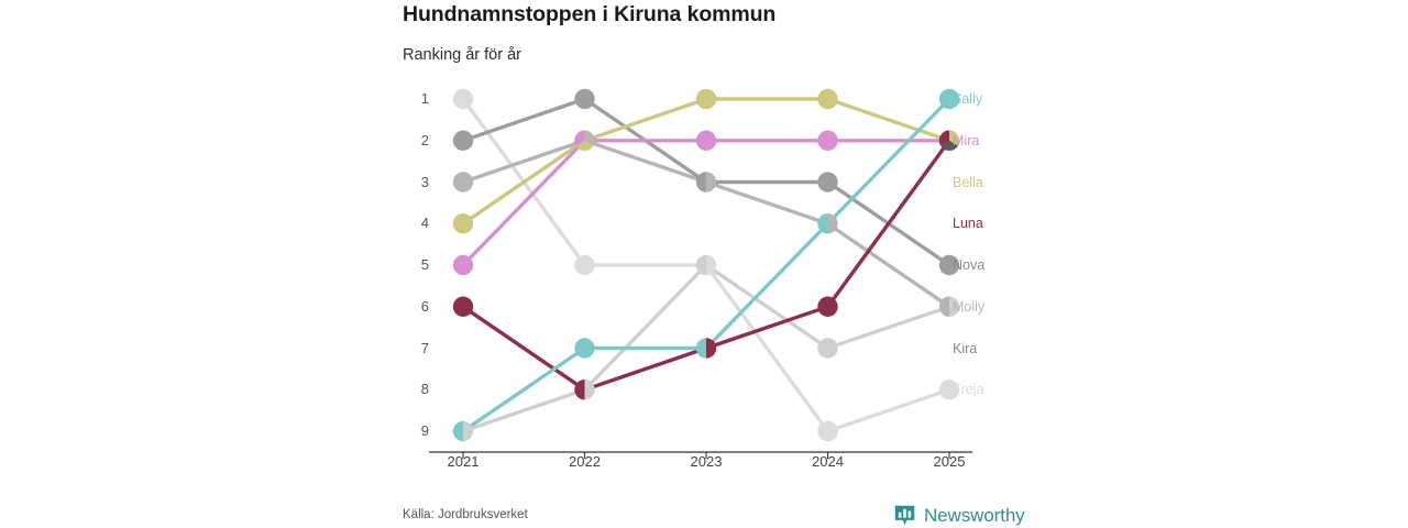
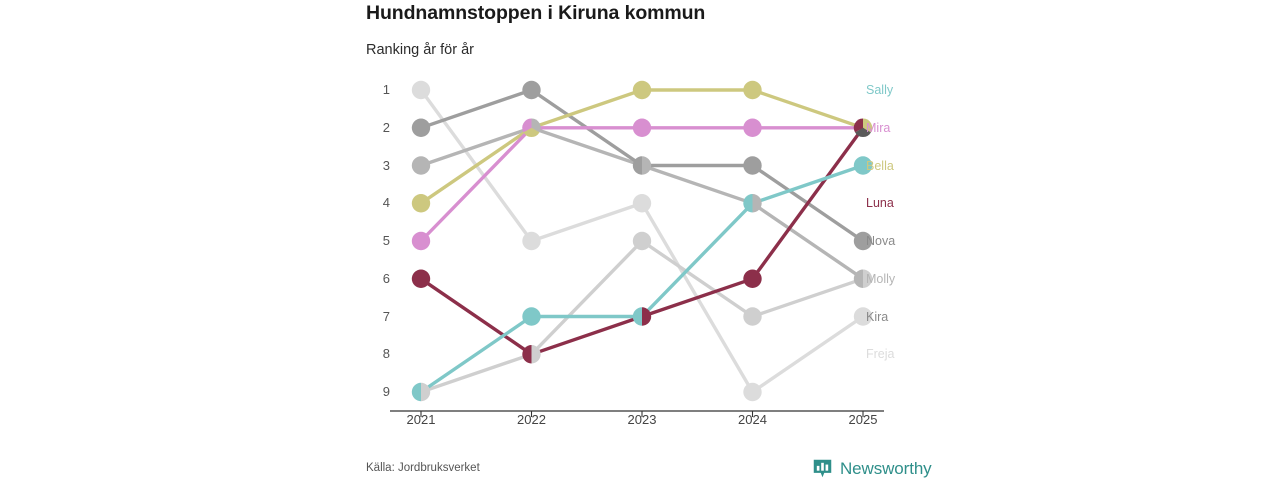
Freja/2023: 5 -> 4
Sally/2025: 1 -> 3
Freja/2025: 8 -> 7
